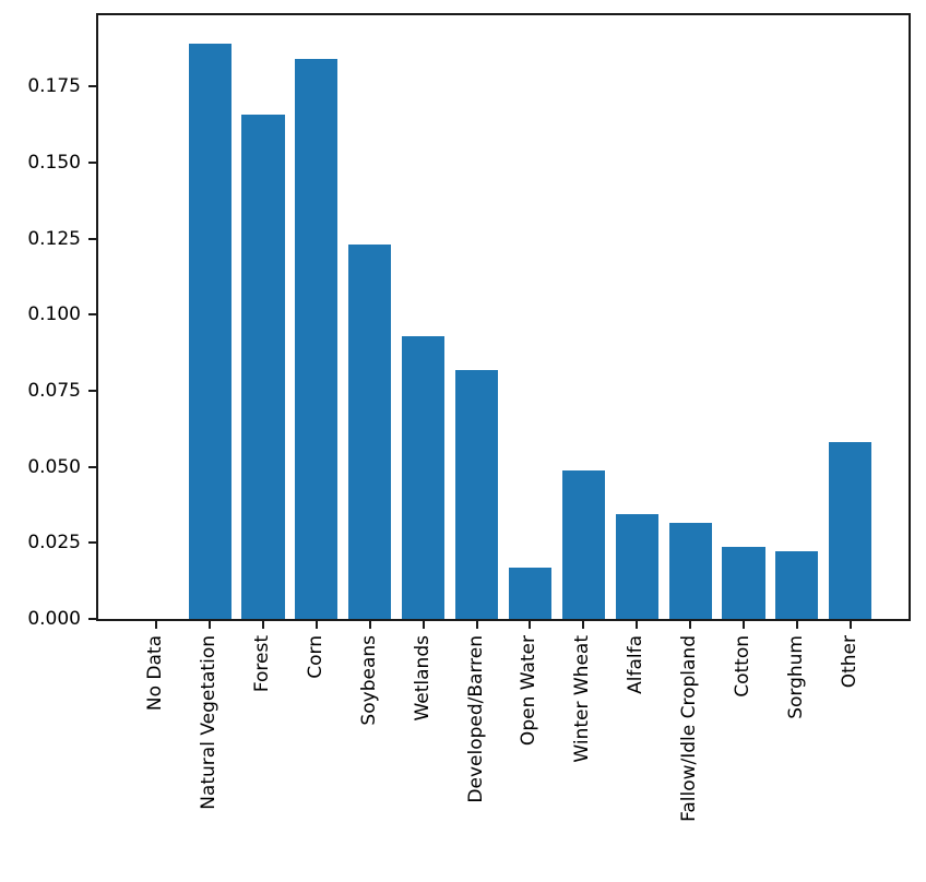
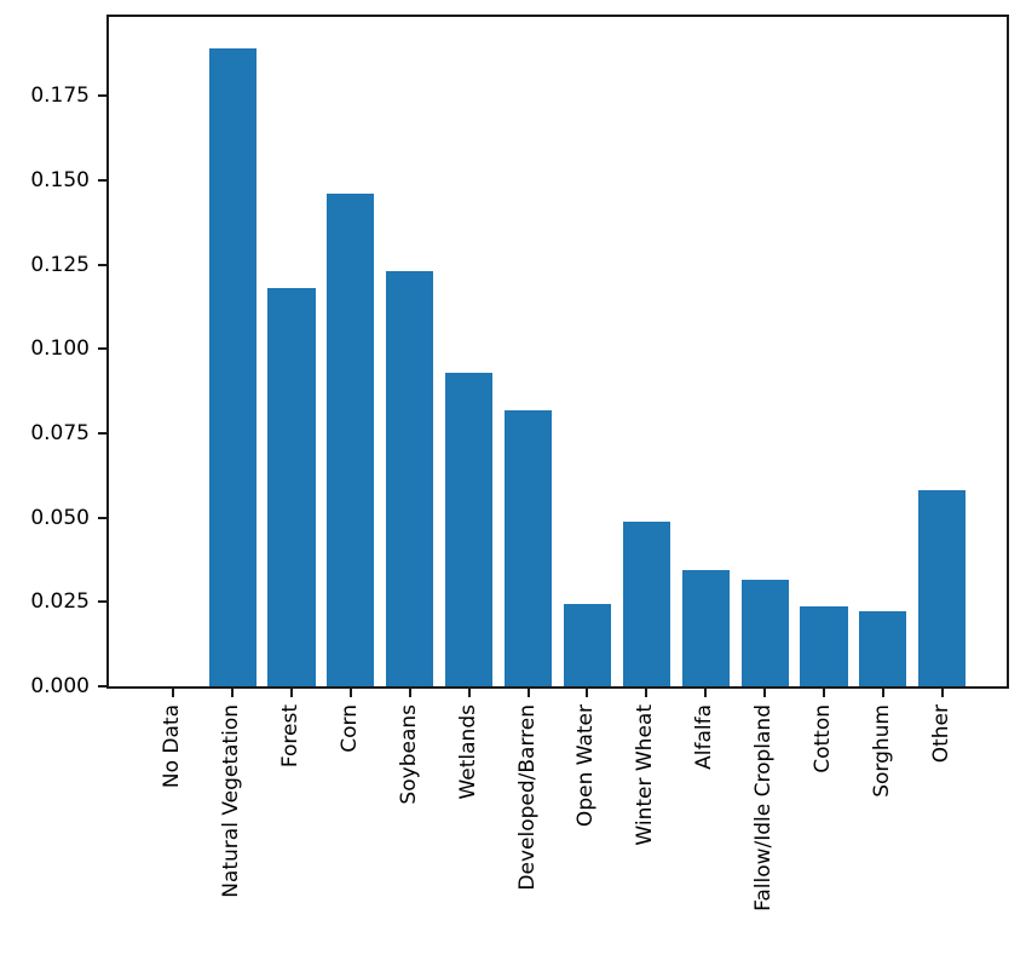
Forest: 0.166 -> 0.118
Corn: 0.184 -> 0.146
Open Water: 0.017 -> 0.025
